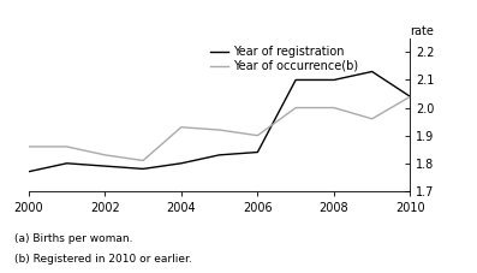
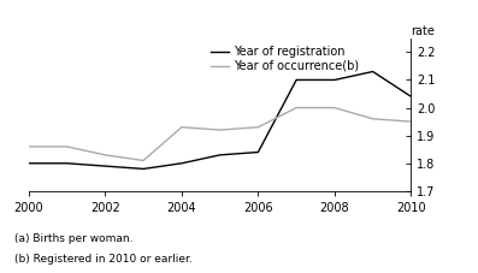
Year of registration/2000: 1.77 -> 1.80
Year of occurrence(b)/2006: 1.90 -> 1.93
Year of occurrence(b)/2010: 2.04 -> 1.95
